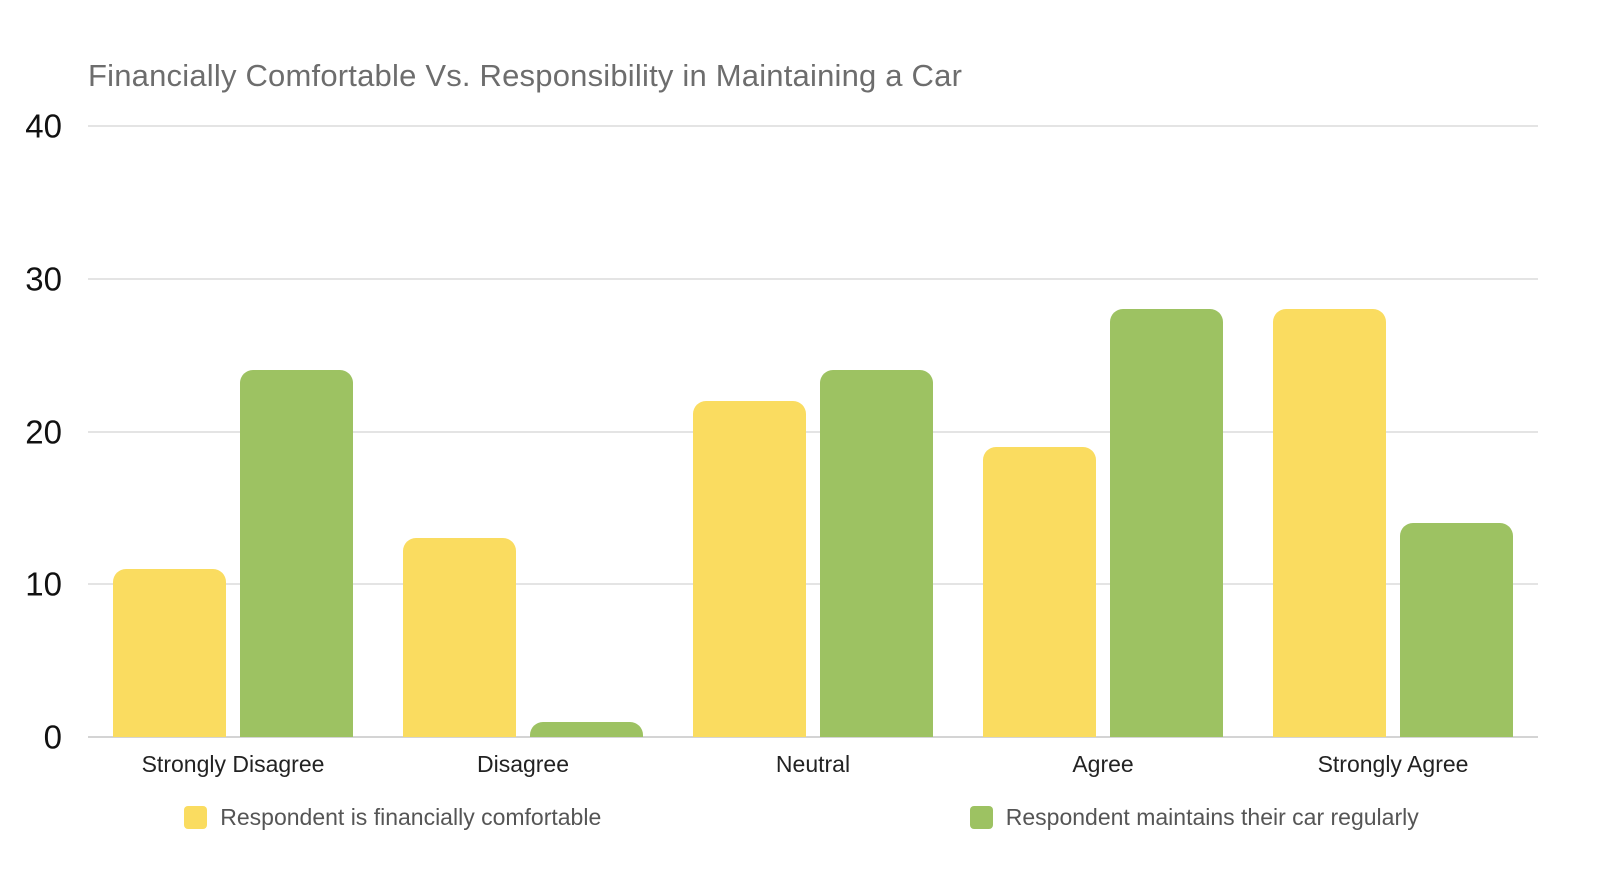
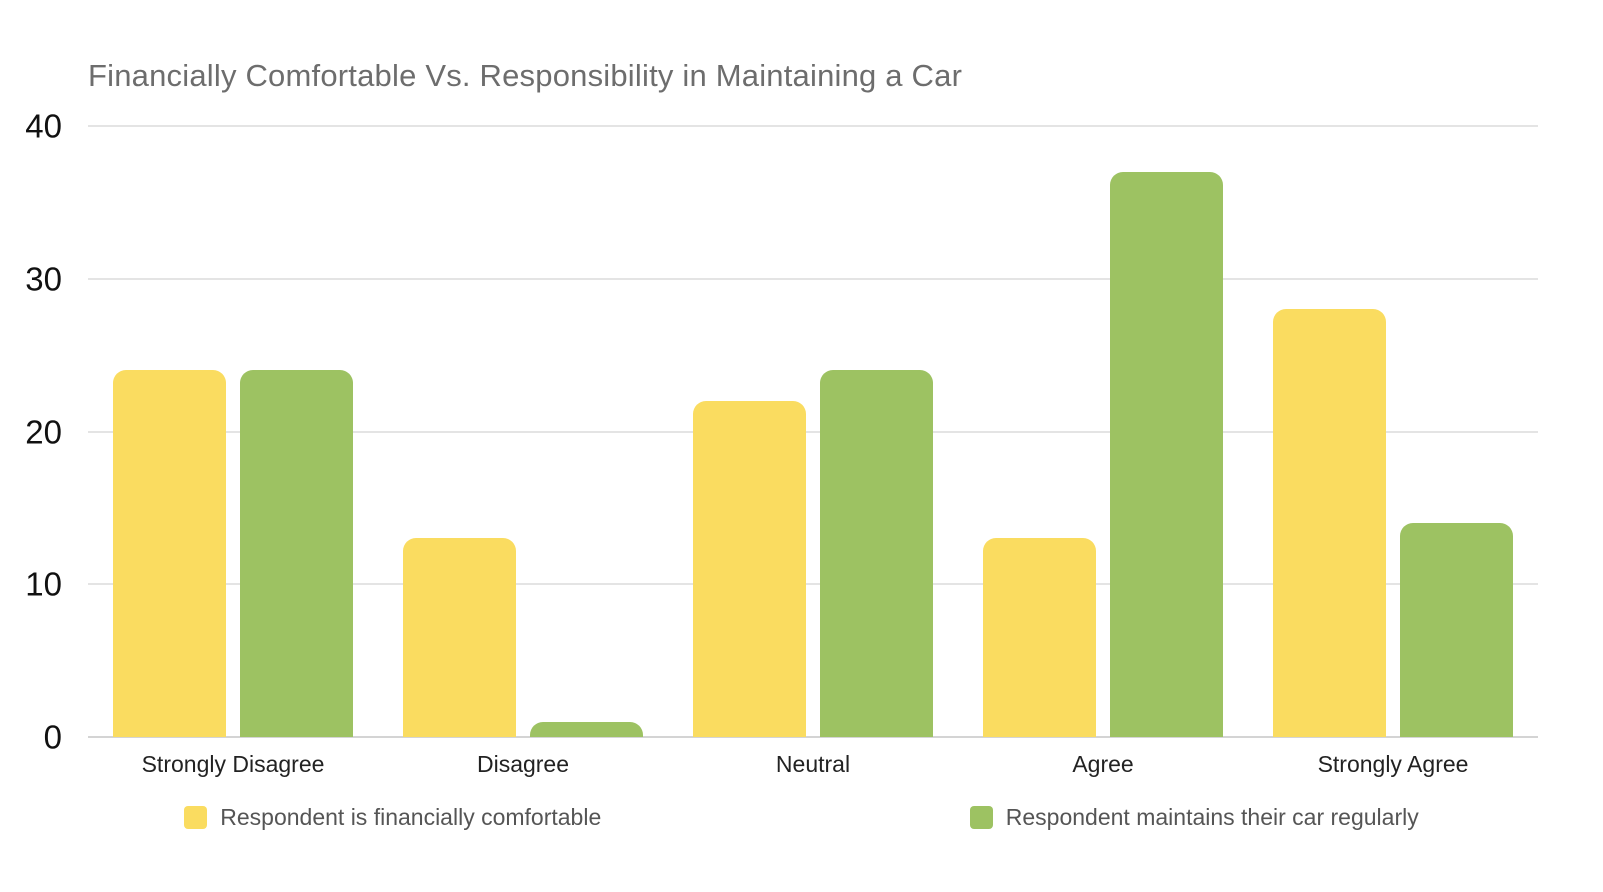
Respondent is financially comfortable/Strongly Disagree: 11 -> 24
Respondent is financially comfortable/Agree: 19 -> 13
Respondent maintains their car regularly/Agree: 28 -> 37
